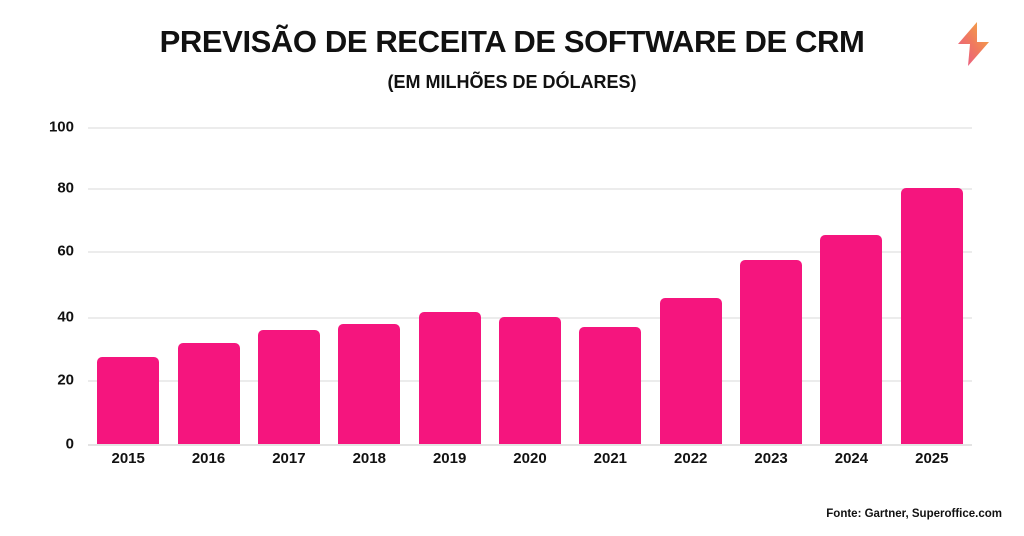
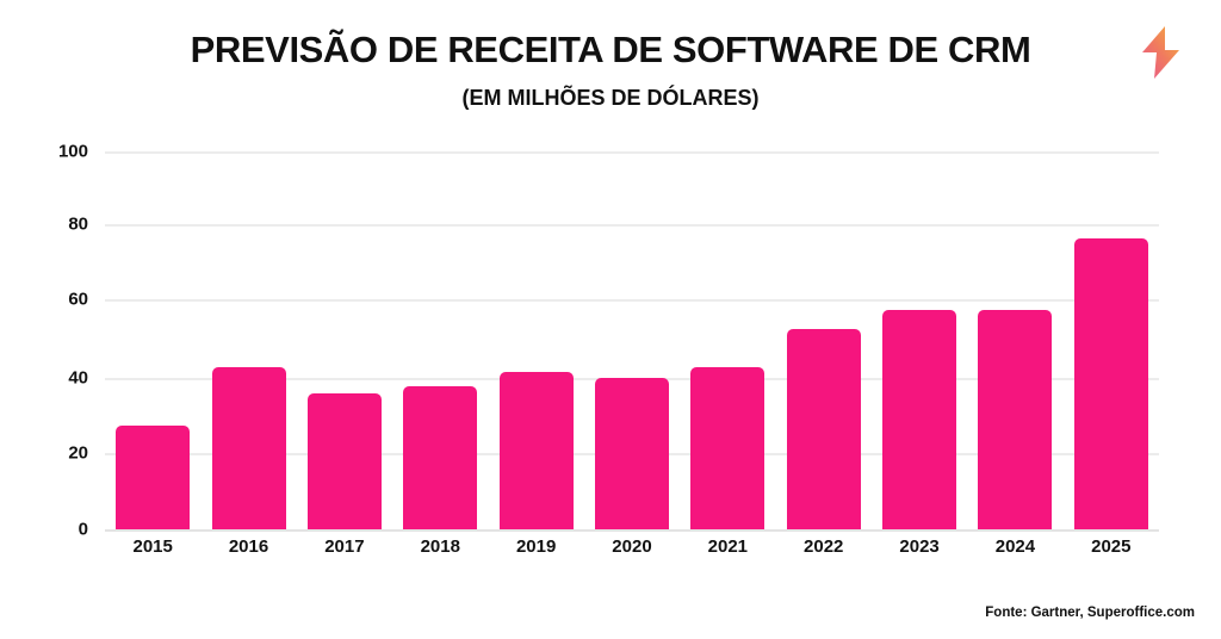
2016: 32 -> 43
2021: 37 -> 43
2022: 46 -> 53
2024: 66 -> 58
2025: 81 -> 77
